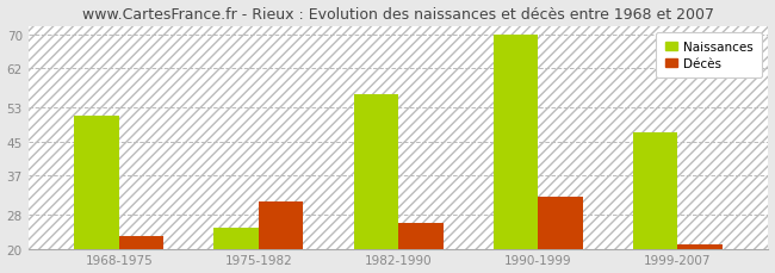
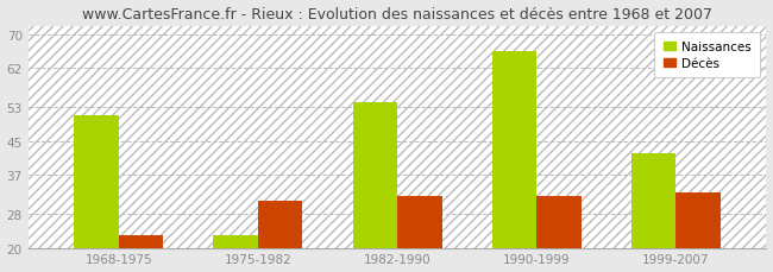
Naissances/1975-1982: 25 -> 23
Naissances/1982-1990: 56 -> 54
Décès/1982-1990: 26 -> 32
Naissances/1990-1999: 70 -> 66
Naissances/1999-2007: 47 -> 42
Décès/1999-2007: 21 -> 33
